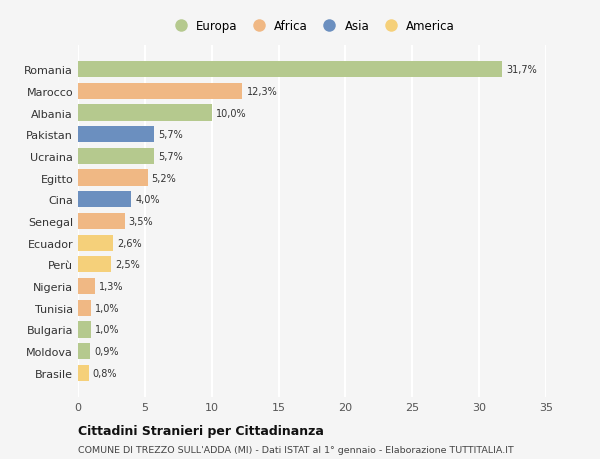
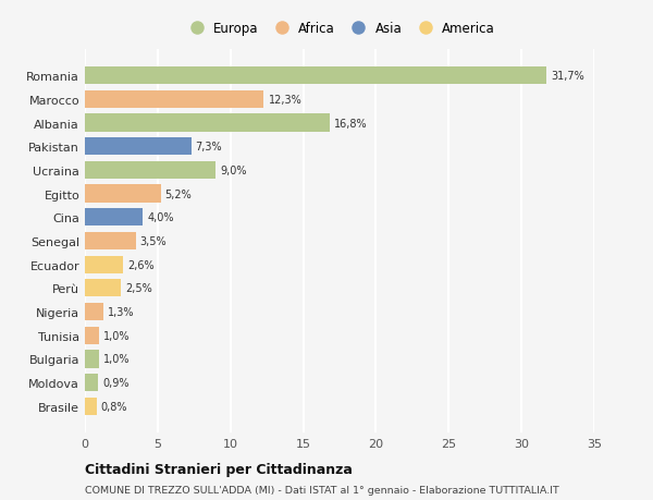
Albania: 10,0% -> 16,8%
Pakistan: 5,7% -> 7,3%
Ucraina: 5,7% -> 9,0%
